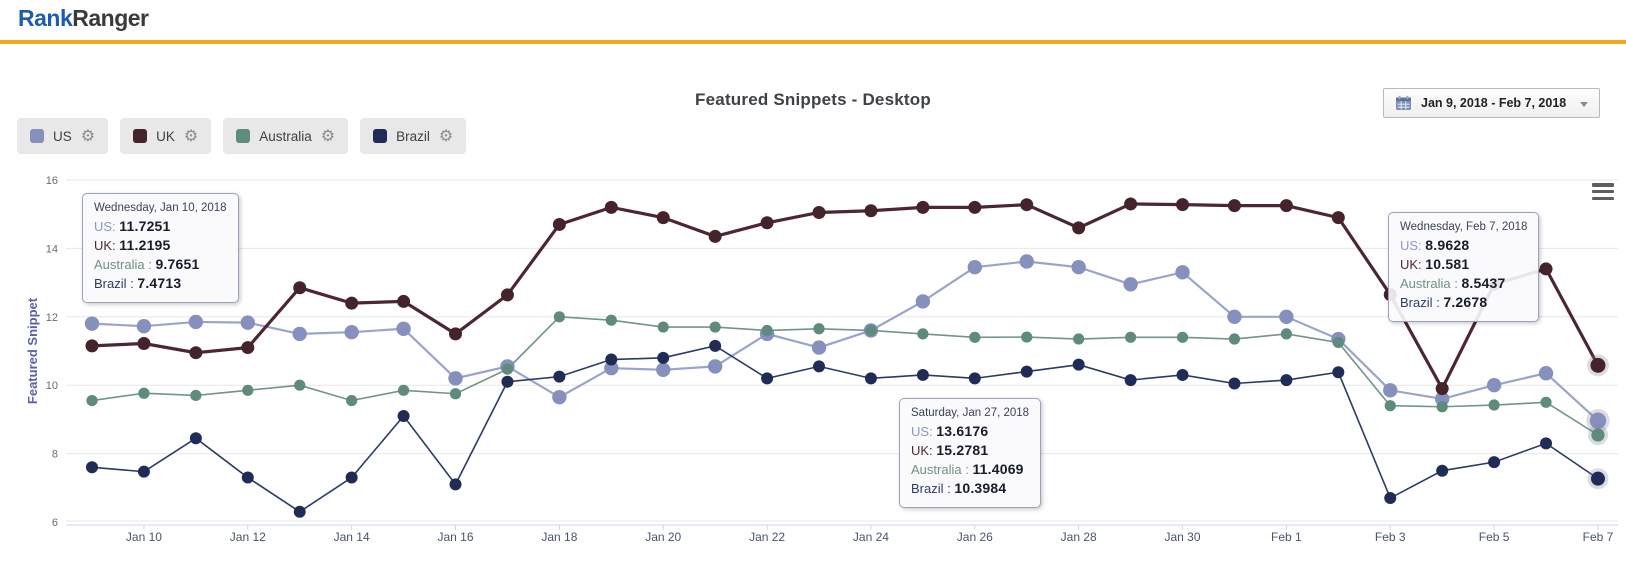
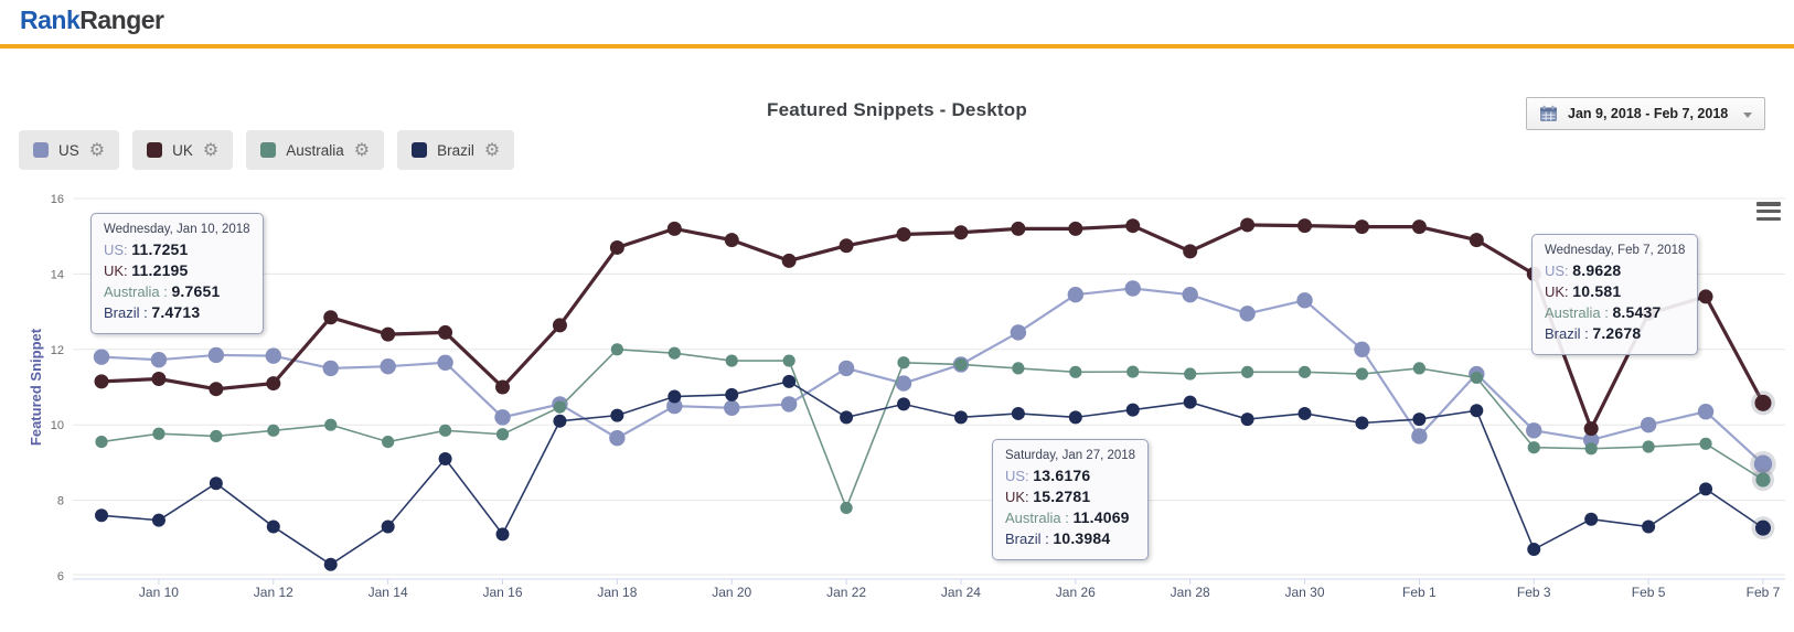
UK/Jan 16: 11.5 -> 11.0
Australia/Jan 22: 11.6 -> 7.8
US/Feb 1: 12.0 -> 9.7
UK/Feb 3: 12.7 -> 14.0
Brazil/Feb 5: 7.8 -> 7.3
